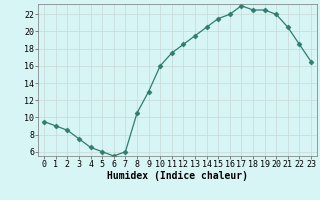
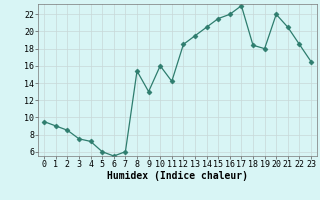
4: 6.5 -> 7.2
8: 10.5 -> 15.4
11: 17.5 -> 14.2
18: 22.5 -> 18.4
19: 22.5 -> 18.0
